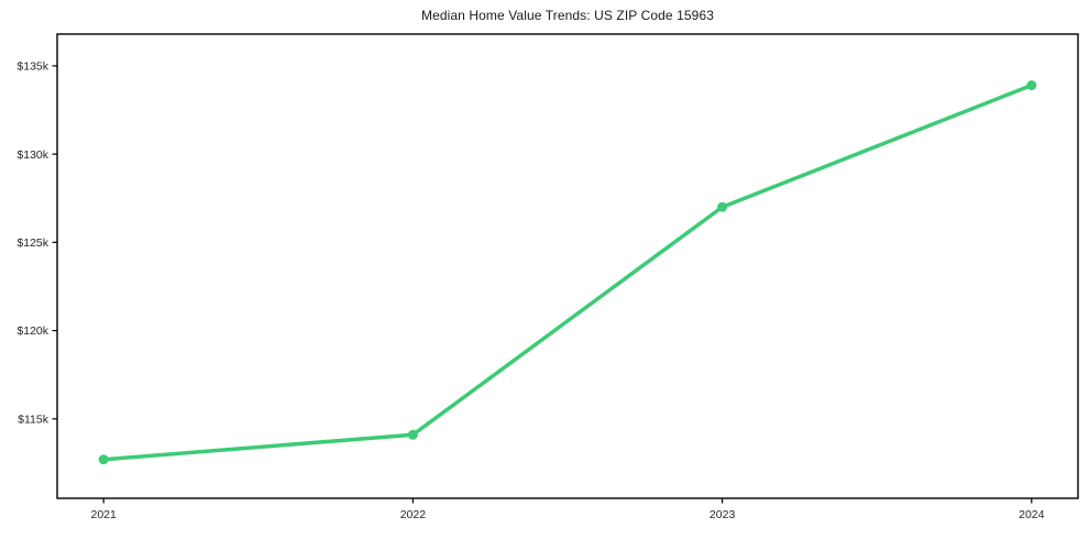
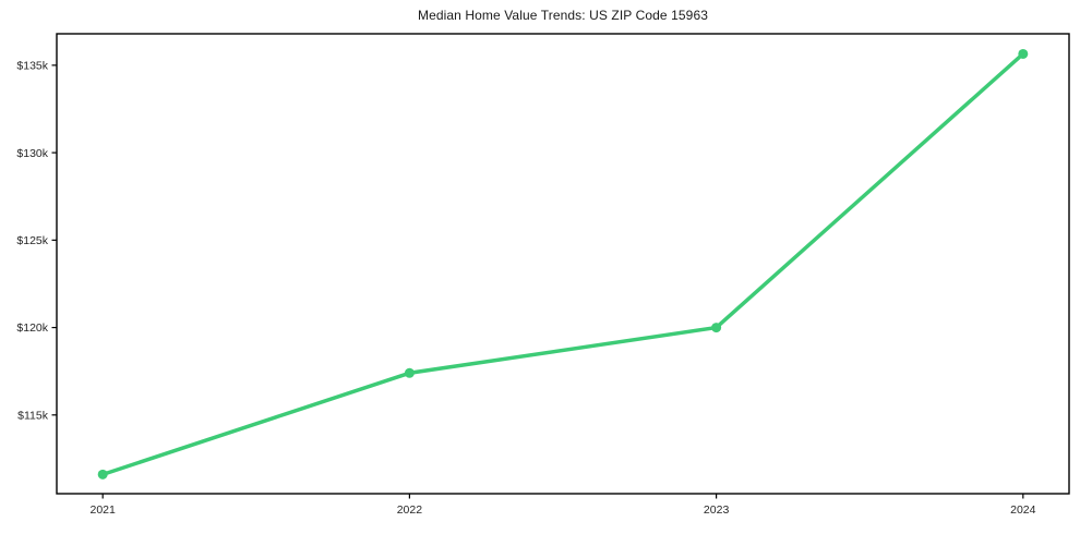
2021: $112.7k -> $111.6k
2022: $114.1k -> $117.4k
2023: $127.0k -> $120.0k
2024: $133.9k -> $135.6k
